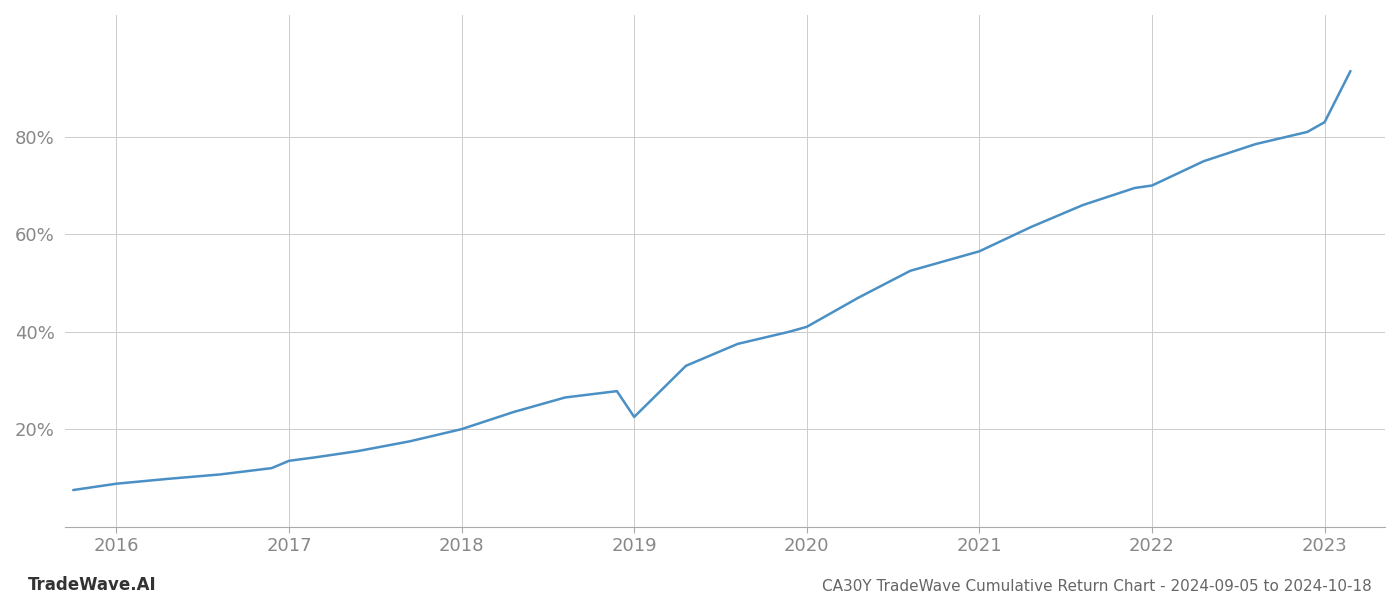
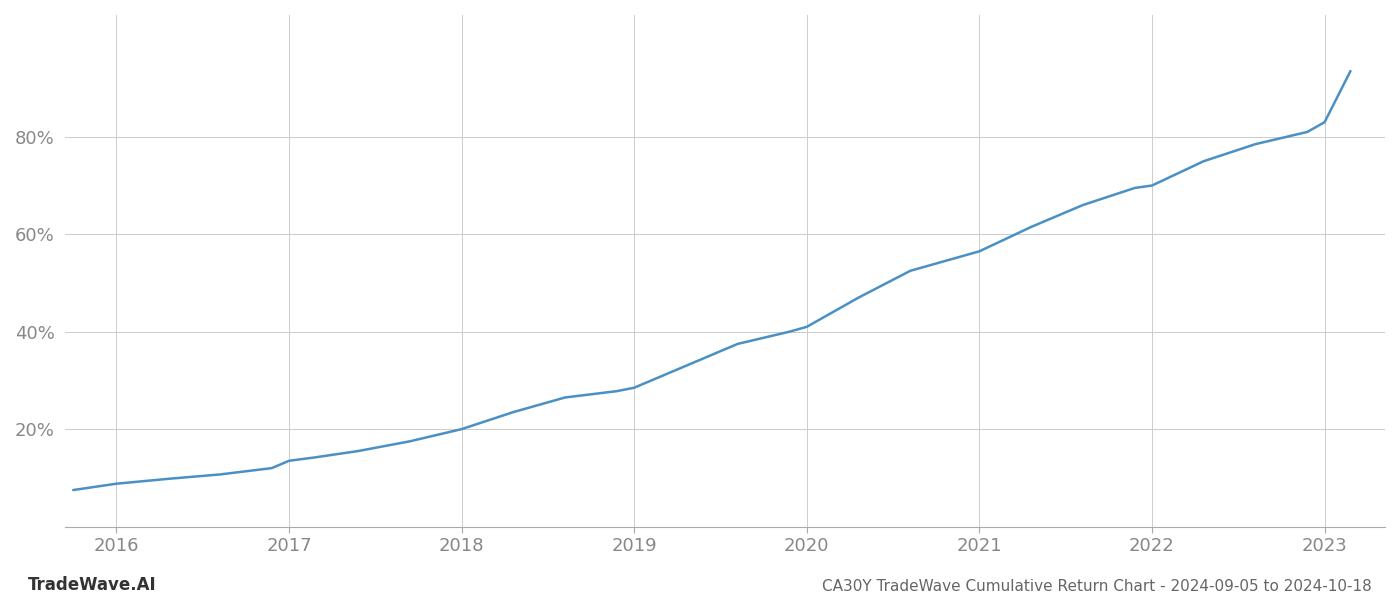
2019: 22.5% -> 28.5%
